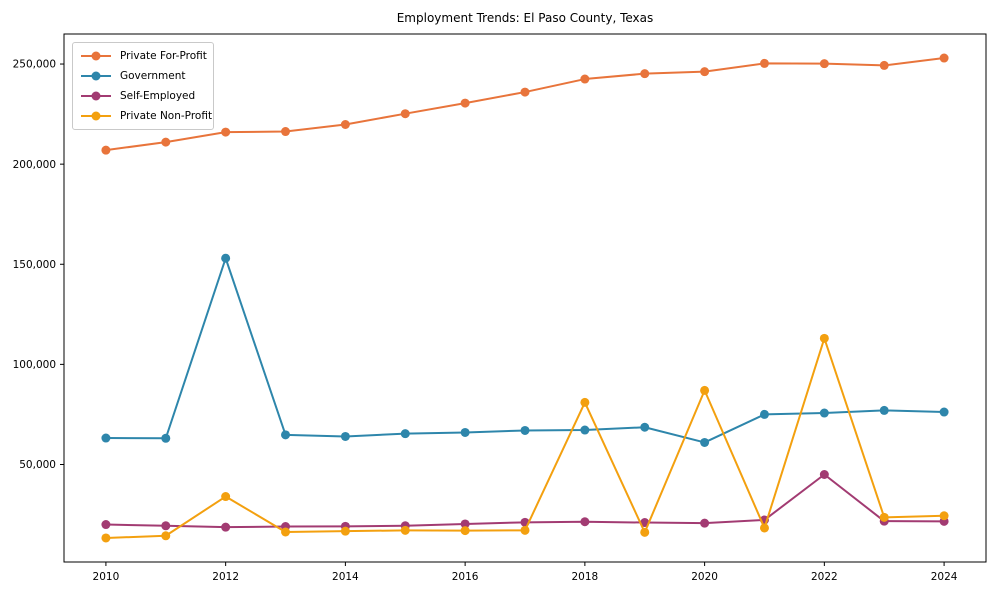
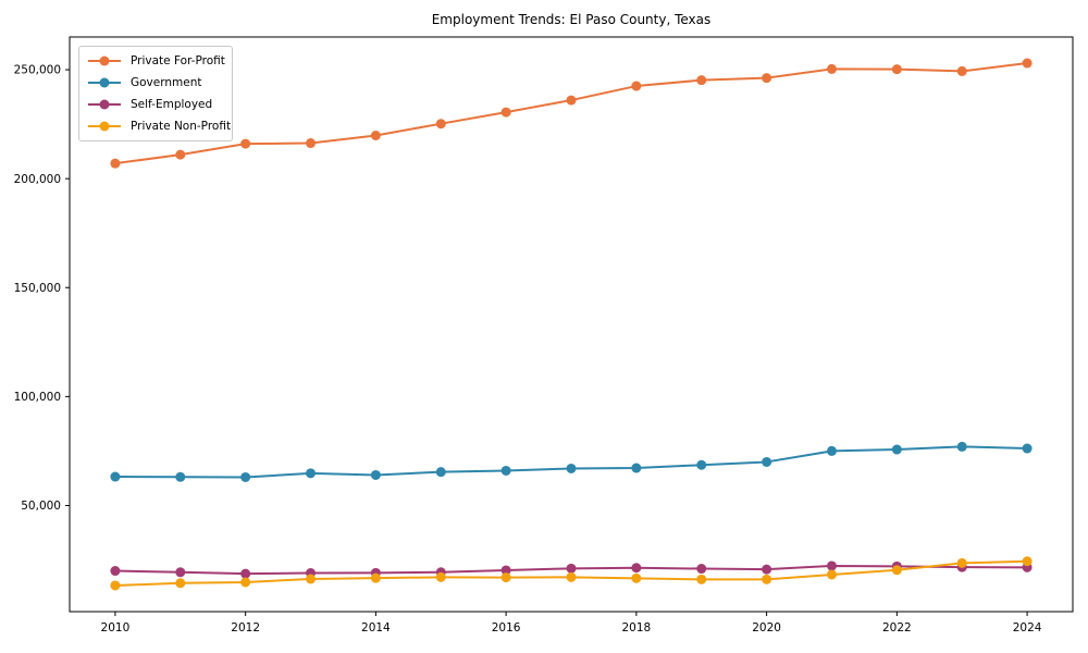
Government/2012: 153000 -> 63000
Private Non-Profit/2012: 34000 -> 15000
Private Non-Profit/2018: 81000 -> 17000
Government/2020: 61000 -> 70000
Private Non-Profit/2020: 87000 -> 16000
Self-Employed/2022: 45000 -> 22000
Private Non-Profit/2022: 113000 -> 20000
